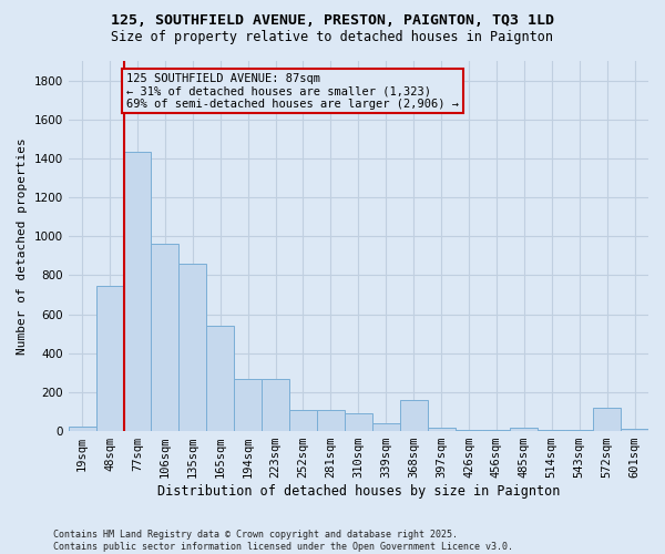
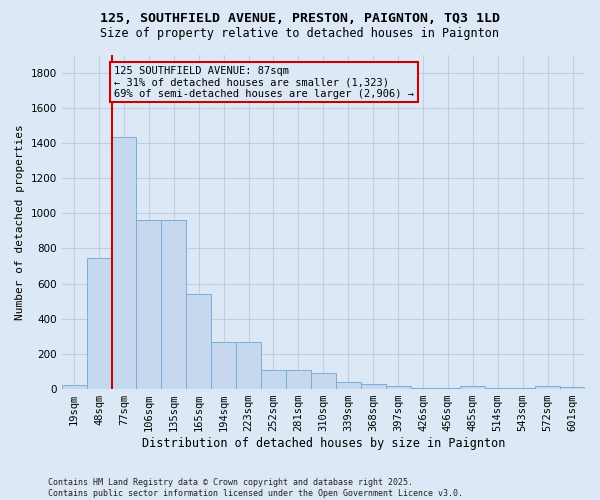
135sqm: 860 -> 960
368sqm: 160 -> 30
572sqm: 120 -> 20
